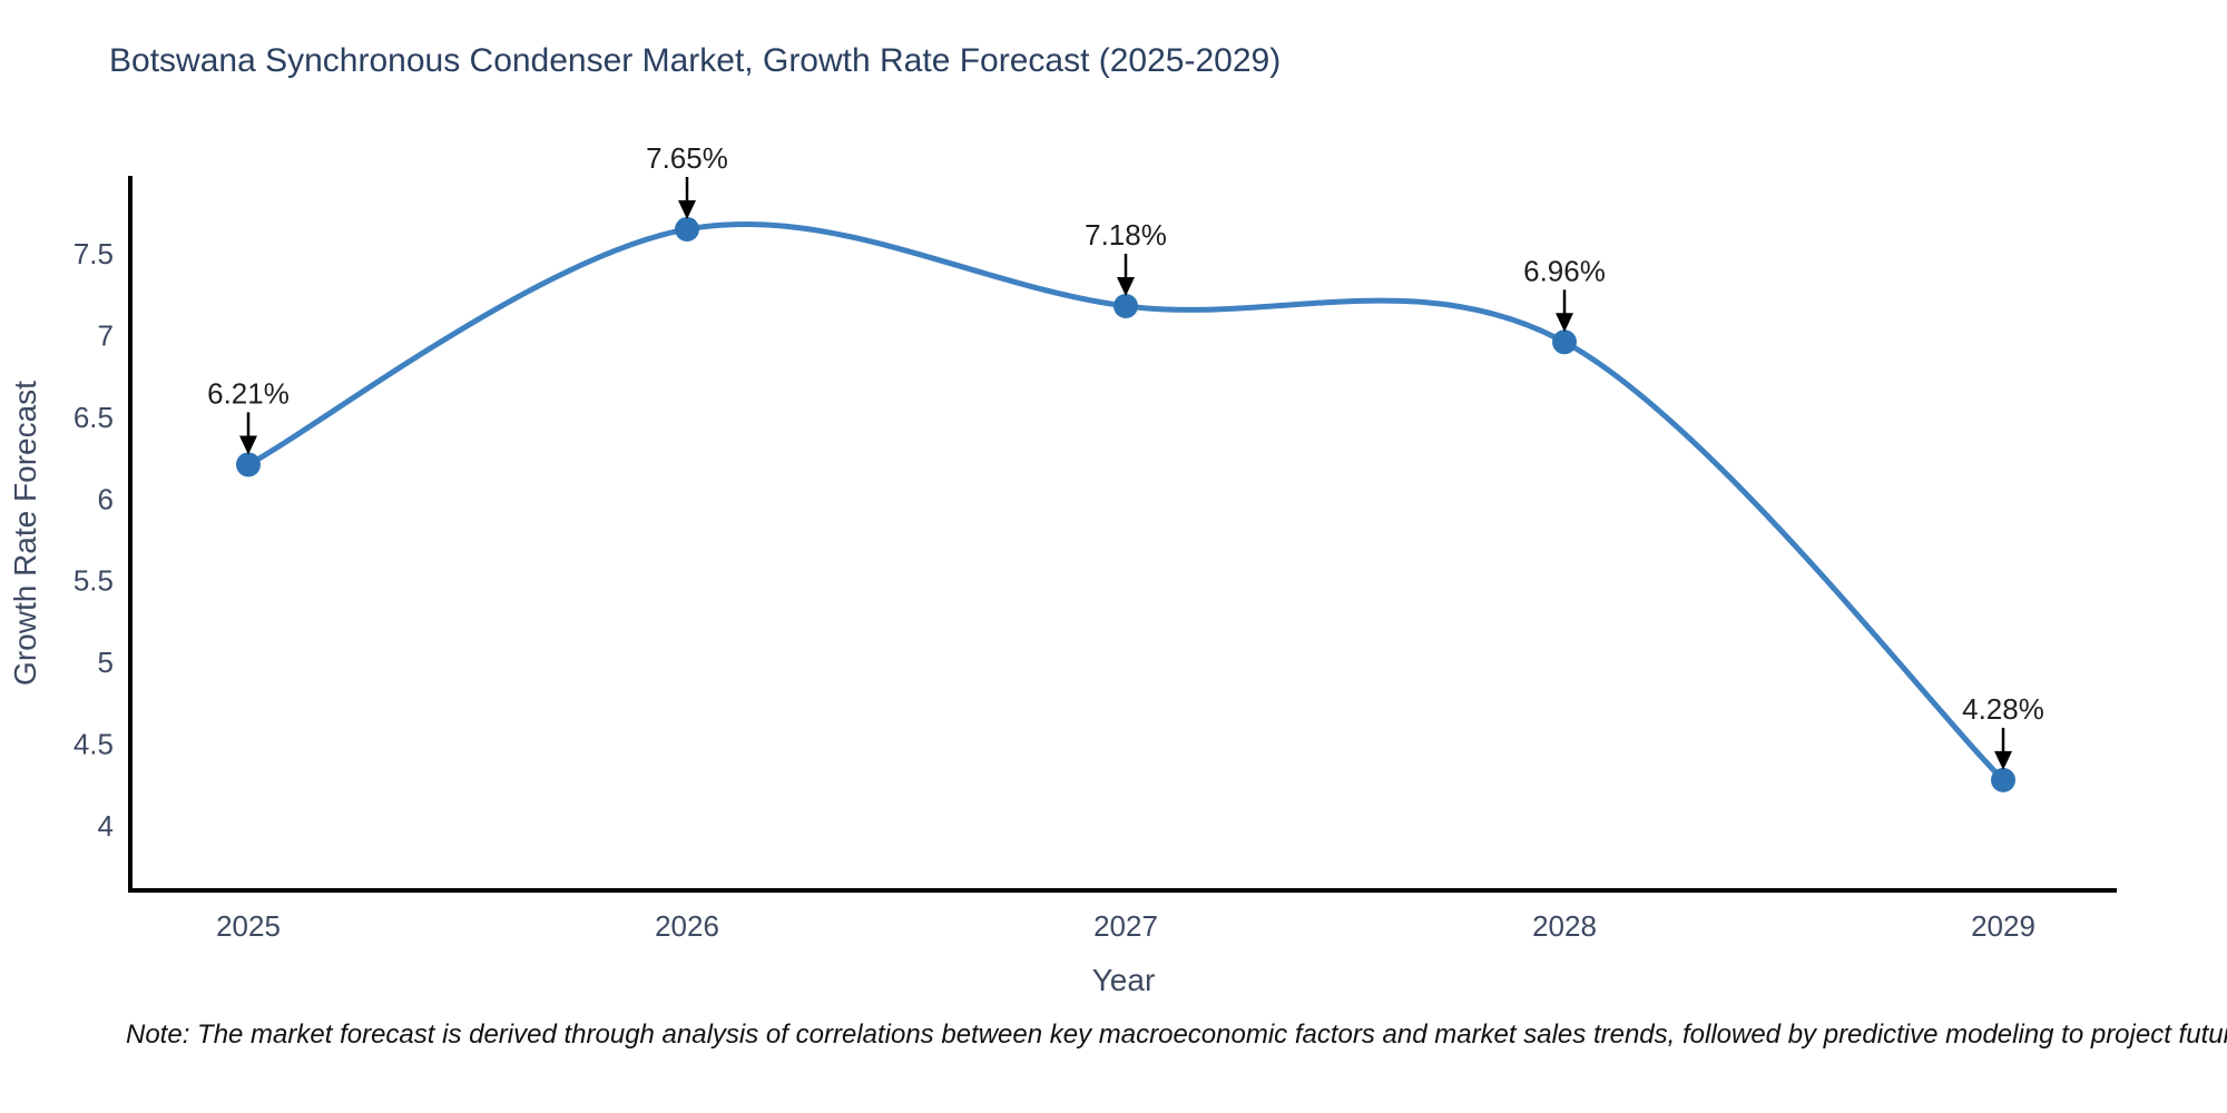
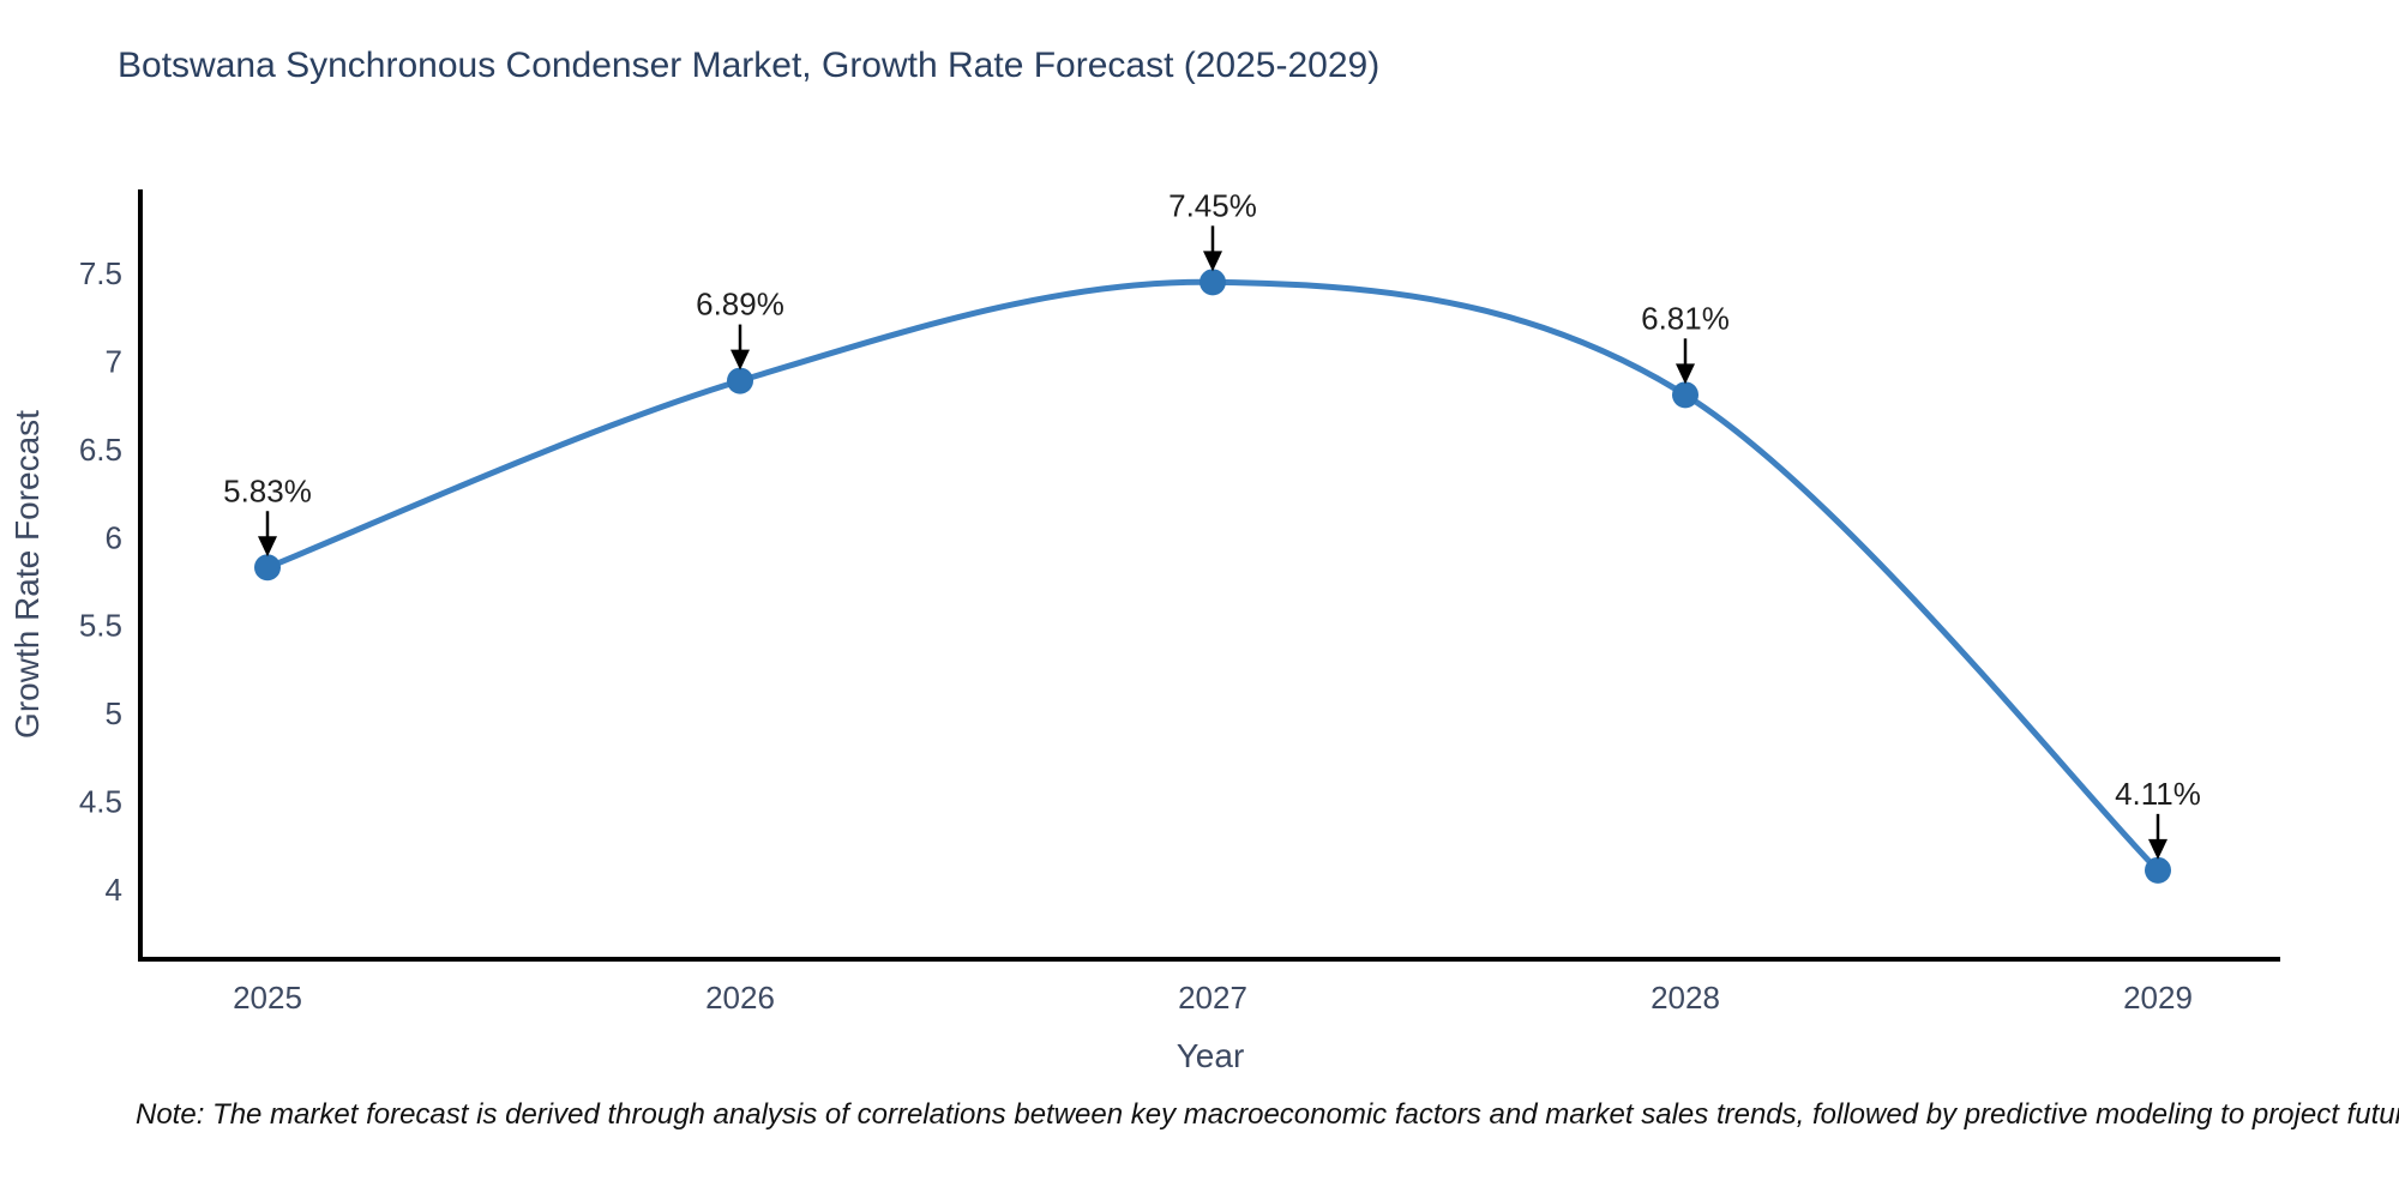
2025: 6.21% -> 5.83%
2026: 7.65% -> 6.89%
2027: 7.18% -> 7.45%
2028: 6.96% -> 6.81%
2029: 4.28% -> 4.11%
